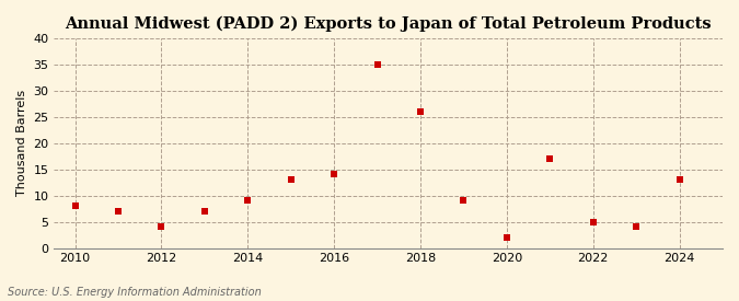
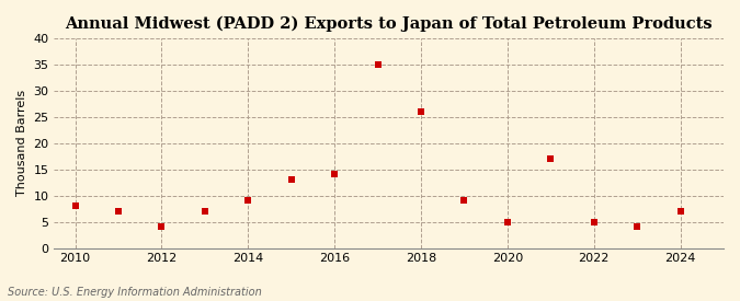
2020: 2 -> 5
2024: 13 -> 7
